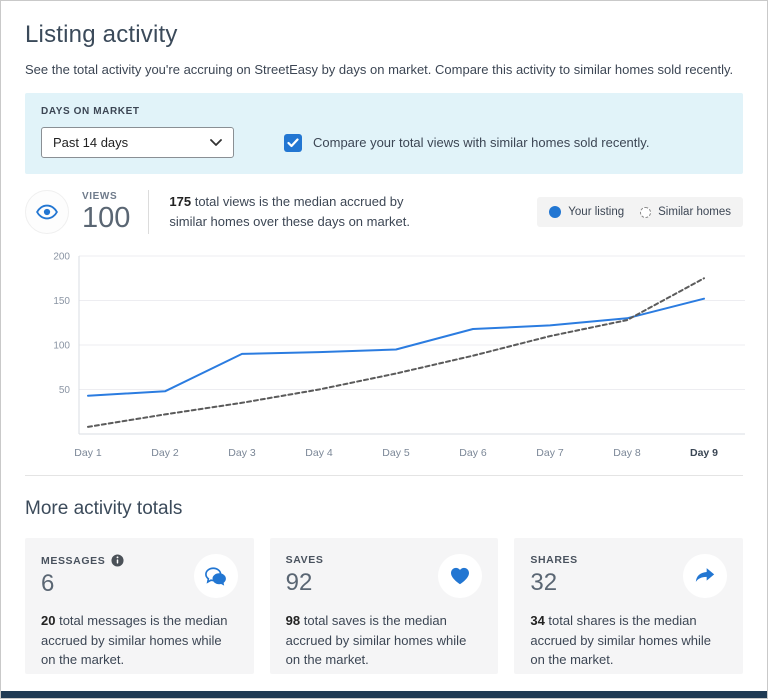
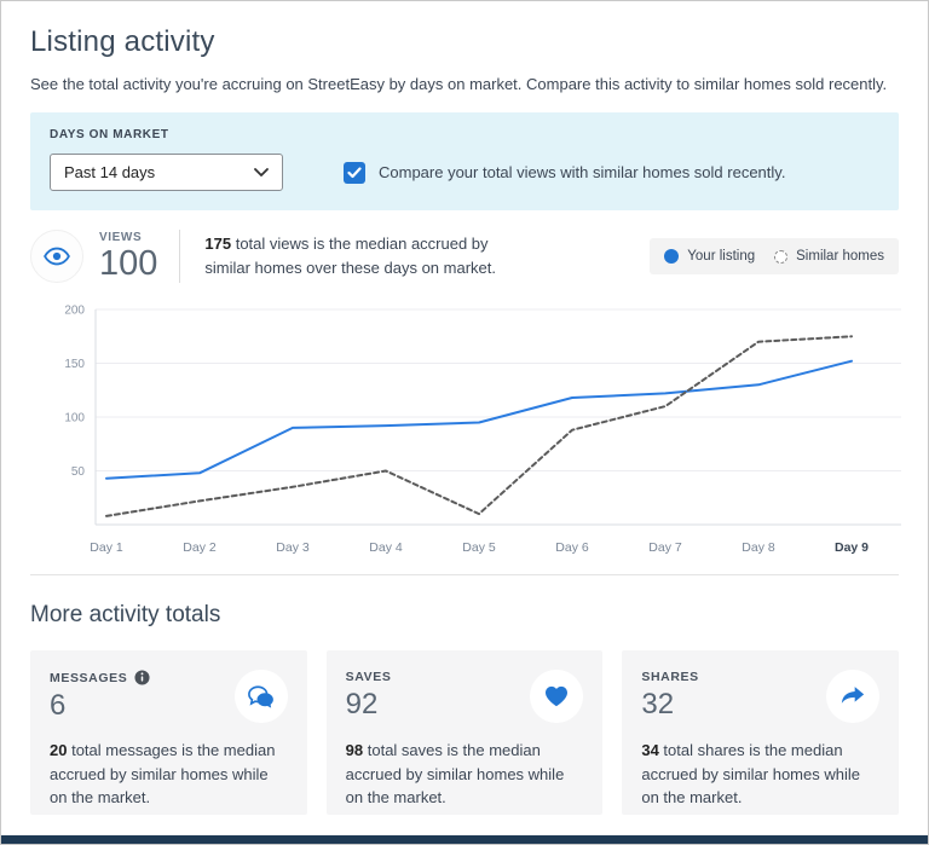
Similar homes/Day 5: 70 -> 10
Similar homes/Day 8: 130 -> 170
